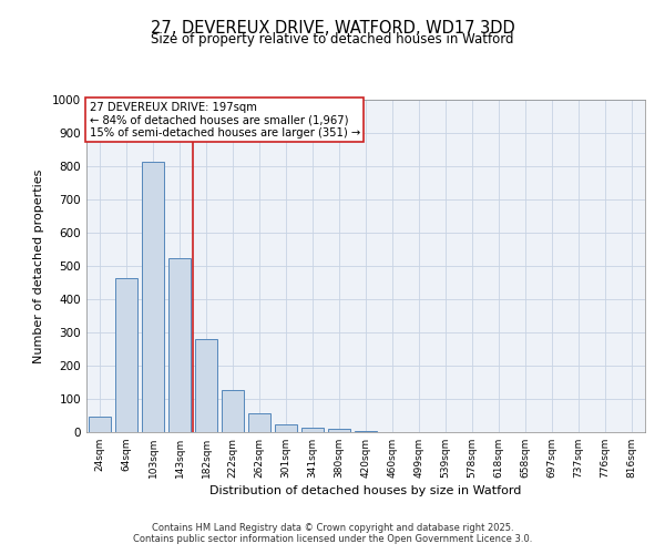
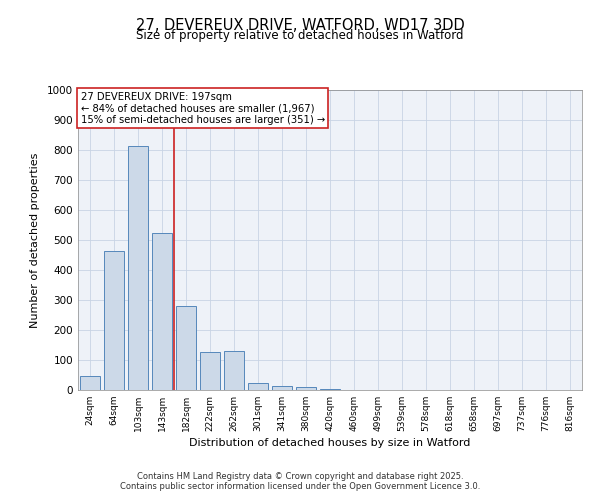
262sqm: 57 -> 130
